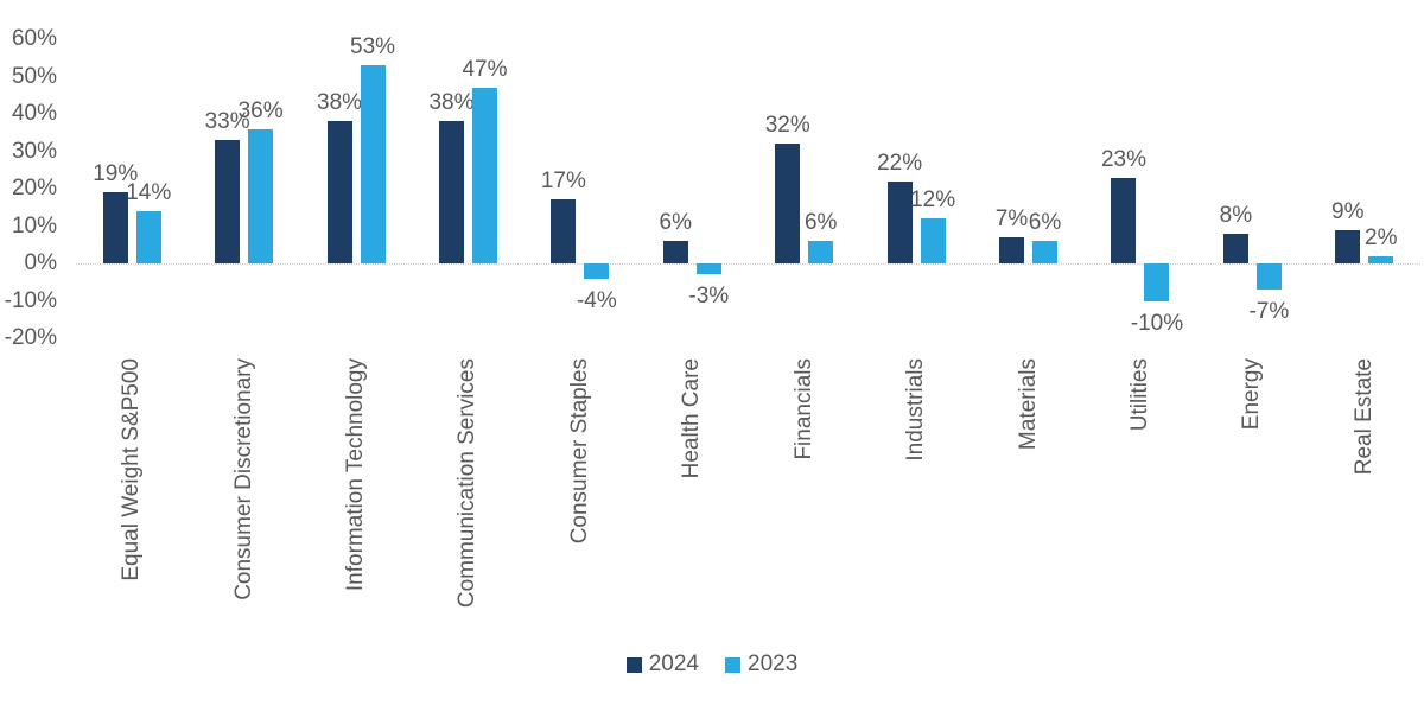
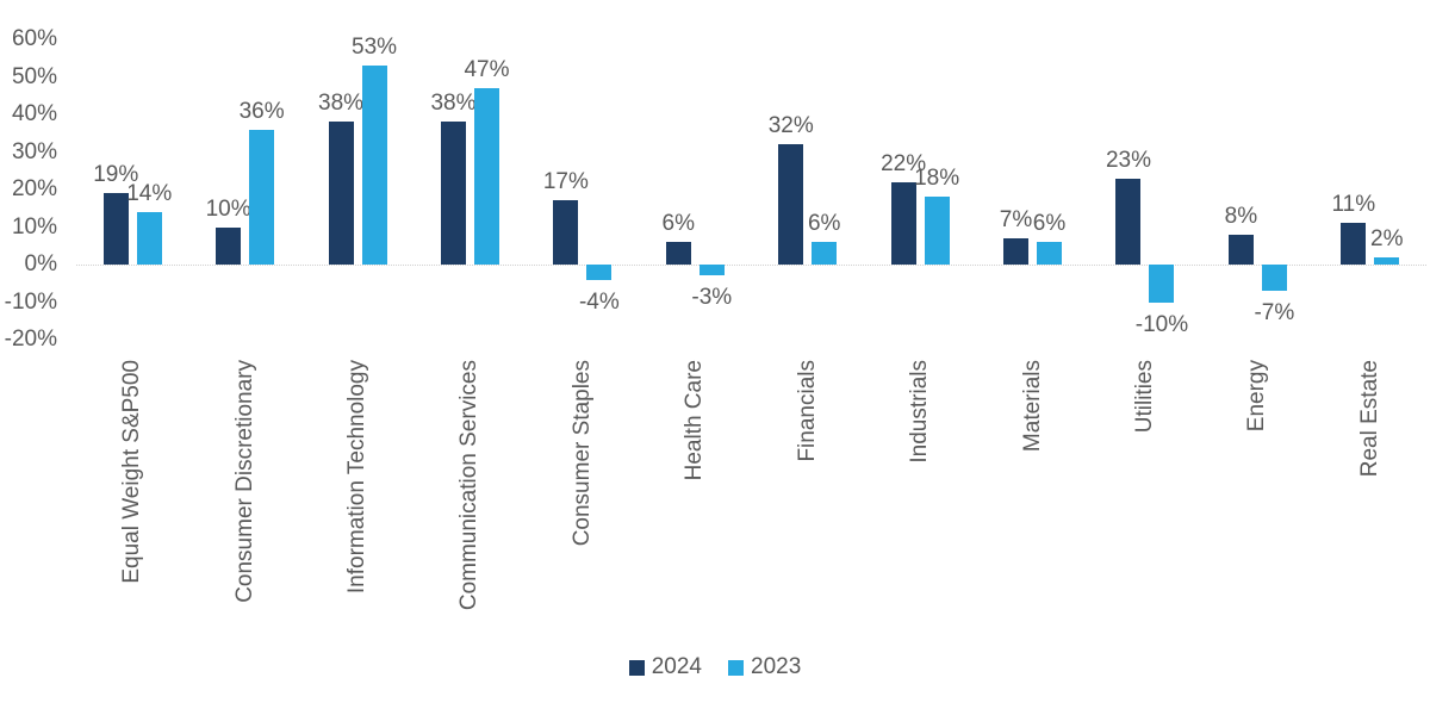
2024/Consumer Discretionary: 33% -> 10%
2023/Industrials: 12% -> 18%
2024/Real Estate: 9% -> 11%
